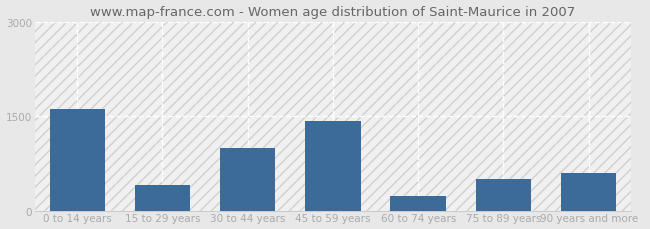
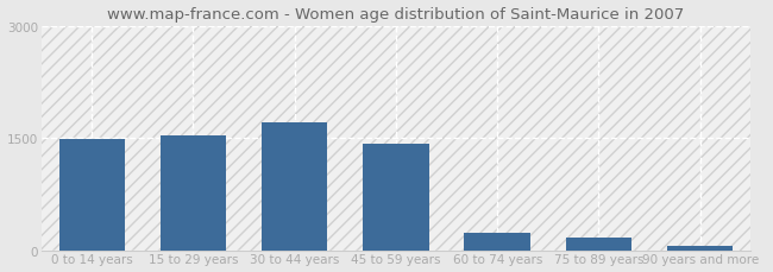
0 to 14 years: 1620 -> 1490
15 to 29 years: 400 -> 1540
30 to 44 years: 1000 -> 1700
75 to 89 years: 500 -> 180
90 years and more: 600 -> 60
